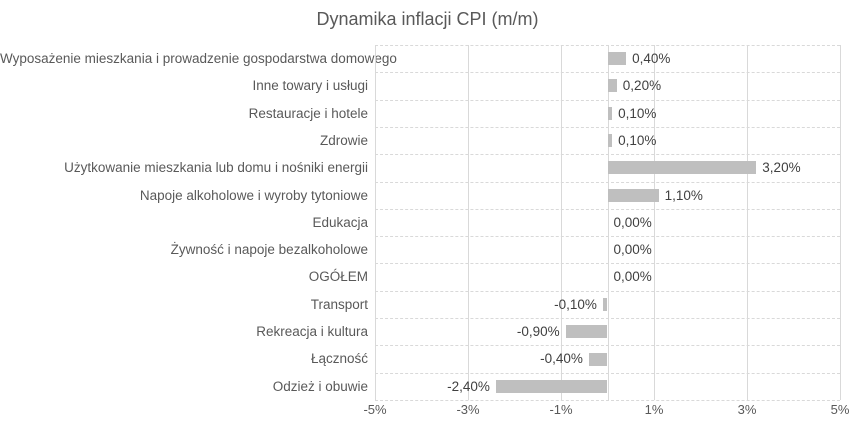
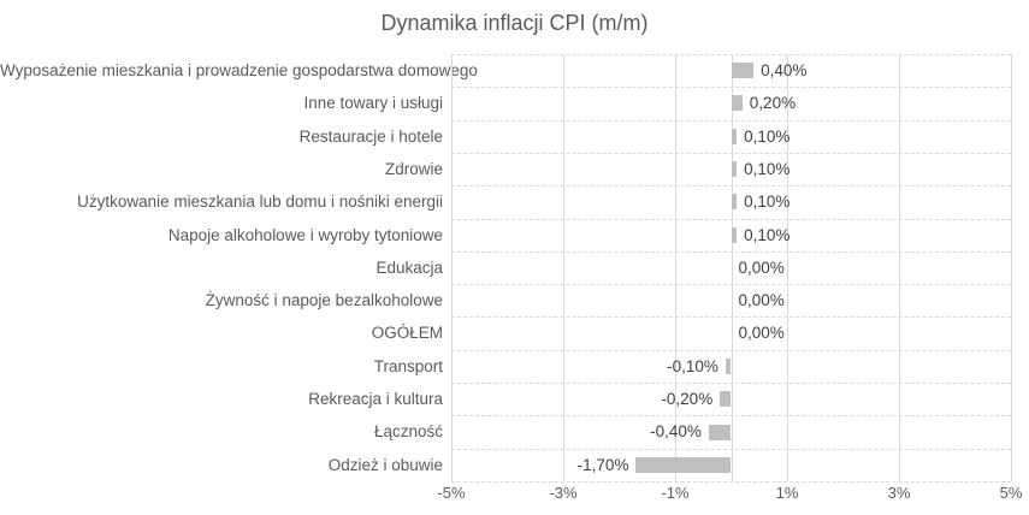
Użytkowanie mieszkania lub domu i nośniki energii: 3,20% -> 0,10%
Napoje alkoholowe i wyroby tytoniowe: 1,10% -> 0,10%
Rekreacja i kultura: -0,90% -> -0,20%
Odzież i obuwie: -2,40% -> -1,70%
